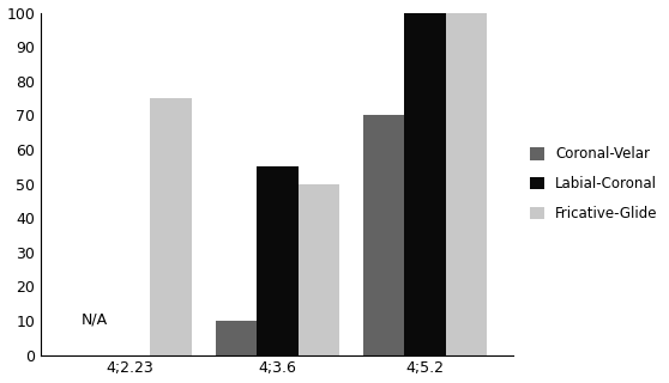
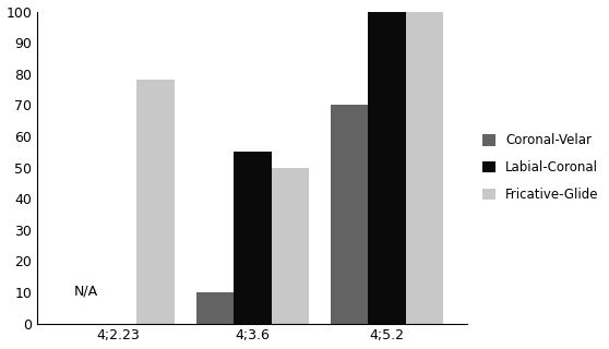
Fricative-Glide/4;2.23: 75 -> 78
